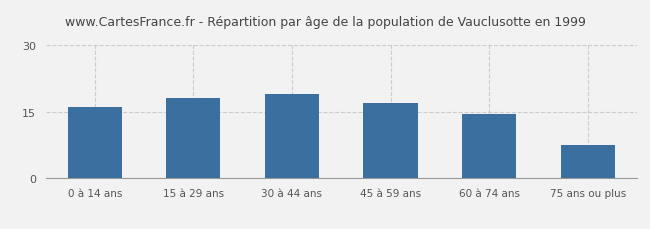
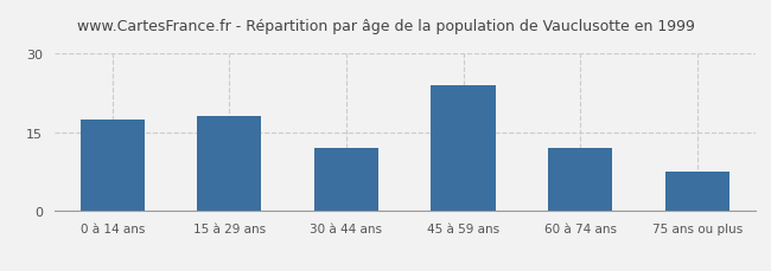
0 à 14 ans: 16.0 -> 17.5
30 à 44 ans: 19.0 -> 12.0
45 à 59 ans: 17.0 -> 24.0
60 à 74 ans: 14.5 -> 12.0
